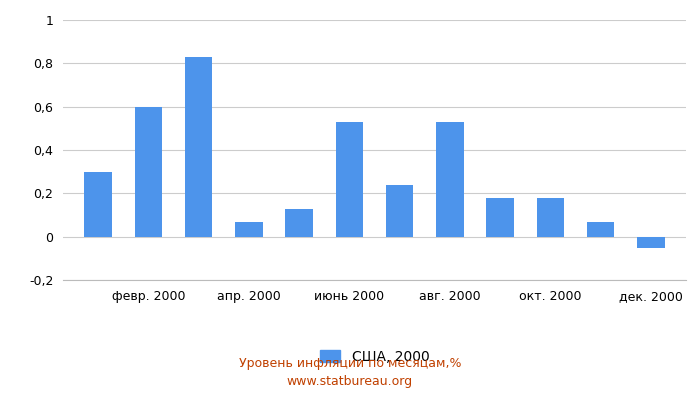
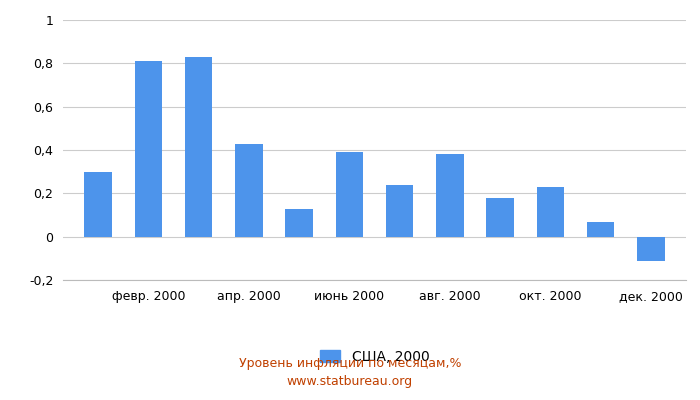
февр. 2000: 0,60 -> 0,81
апр. 2000: 0,07 -> 0,43
июнь 2000: 0,53 -> 0,39
авг. 2000: 0,53 -> 0,38
окт. 2000: 0,18 -> 0,23
дек. 2000: -0,05 -> -0,11
